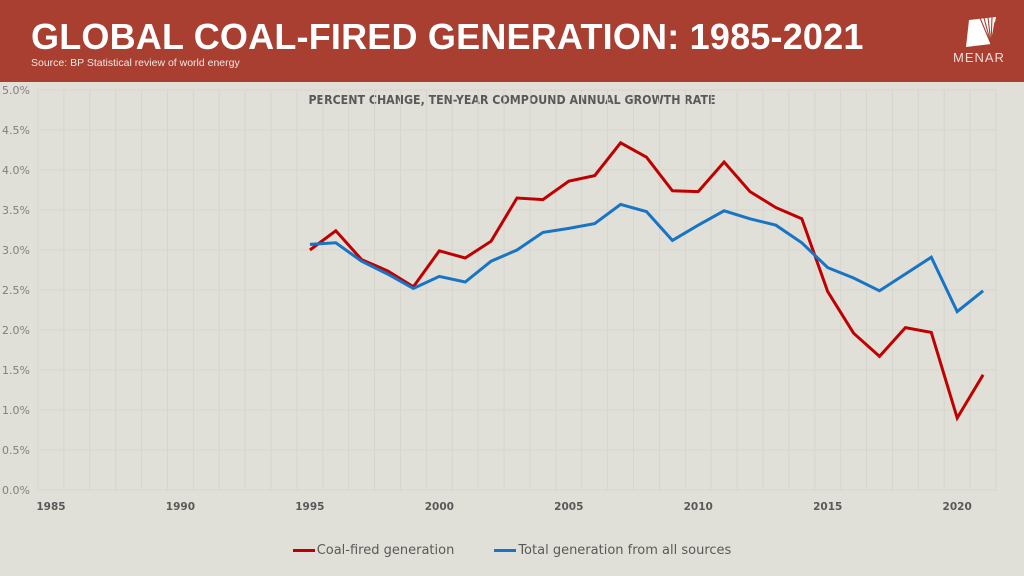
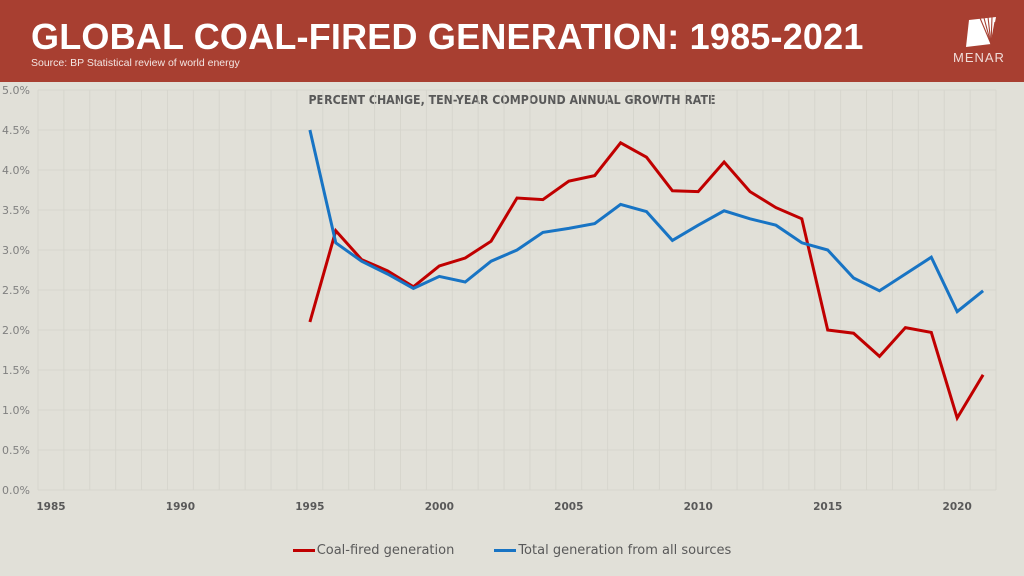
Coal-fired generation/1995: 3.0% -> 2.1%
Total generation from all sources/1995: 3.1% -> 4.5%
Coal-fired generation/2000: 3.0% -> 2.8%
Coal-fired generation/2015: 2.5% -> 2.0%
Total generation from all sources/2015: 2.8% -> 3.0%
